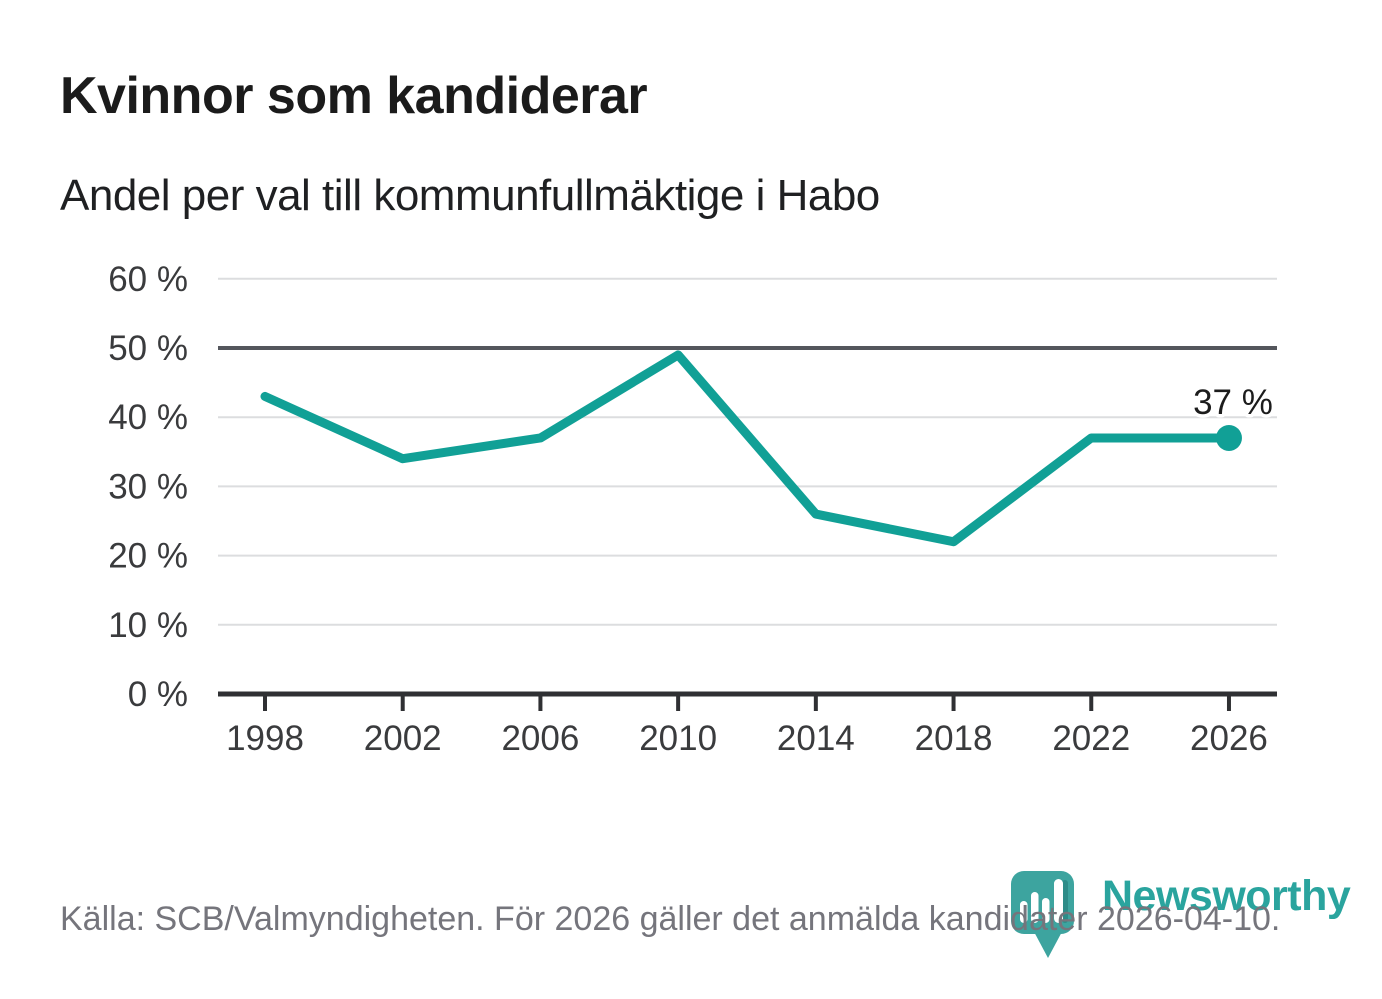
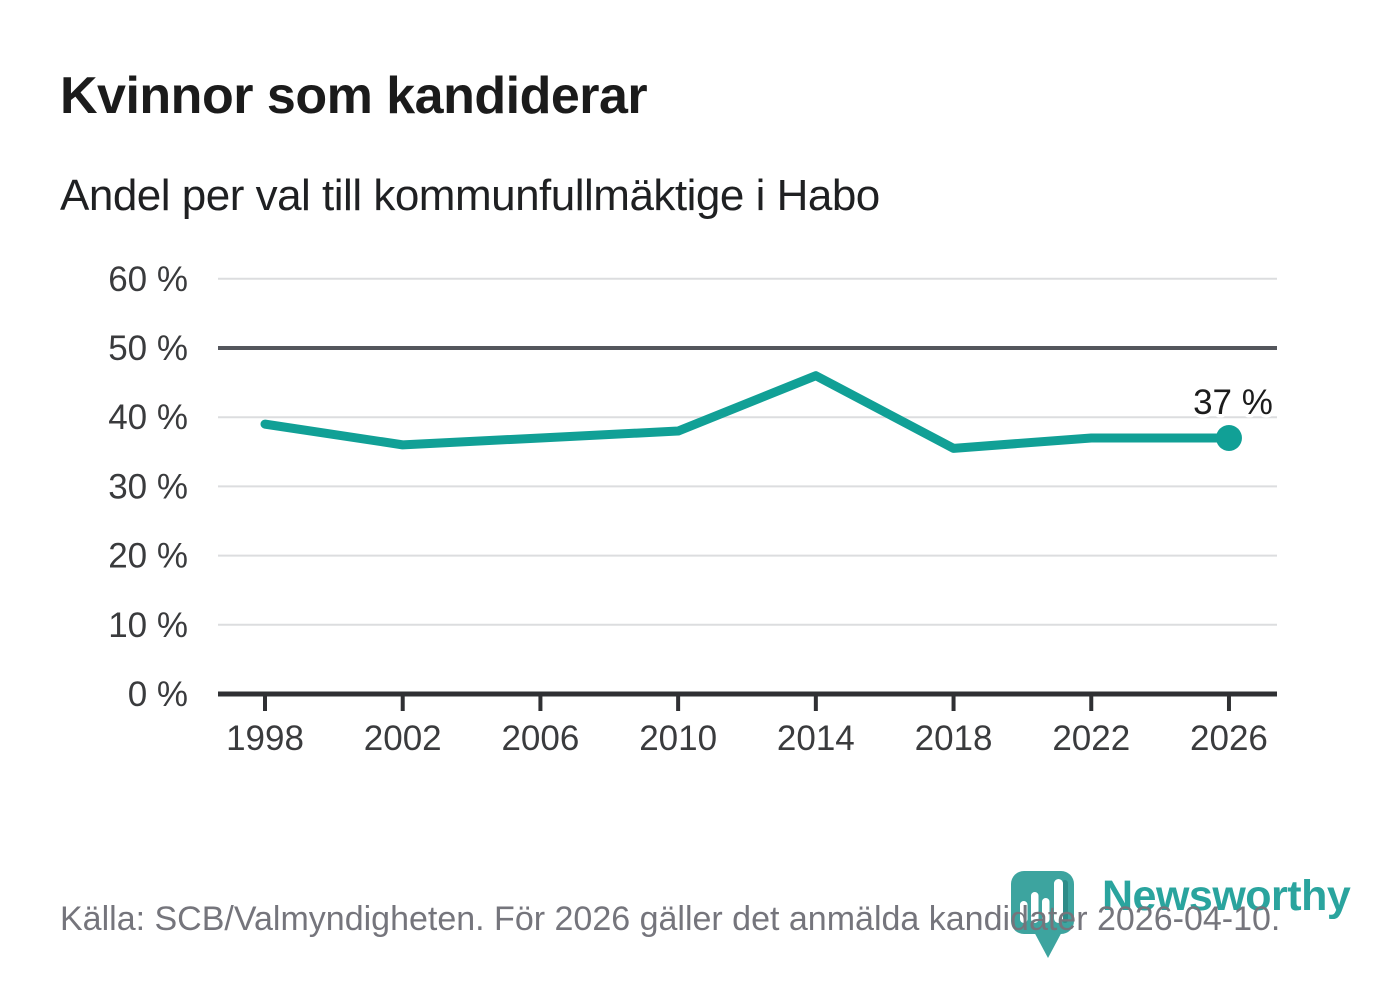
1998: 43% -> 39%
2002: 34% -> 36%
2010: 49% -> 38%
2014: 26% -> 46%
2018: 22% -> 36%
